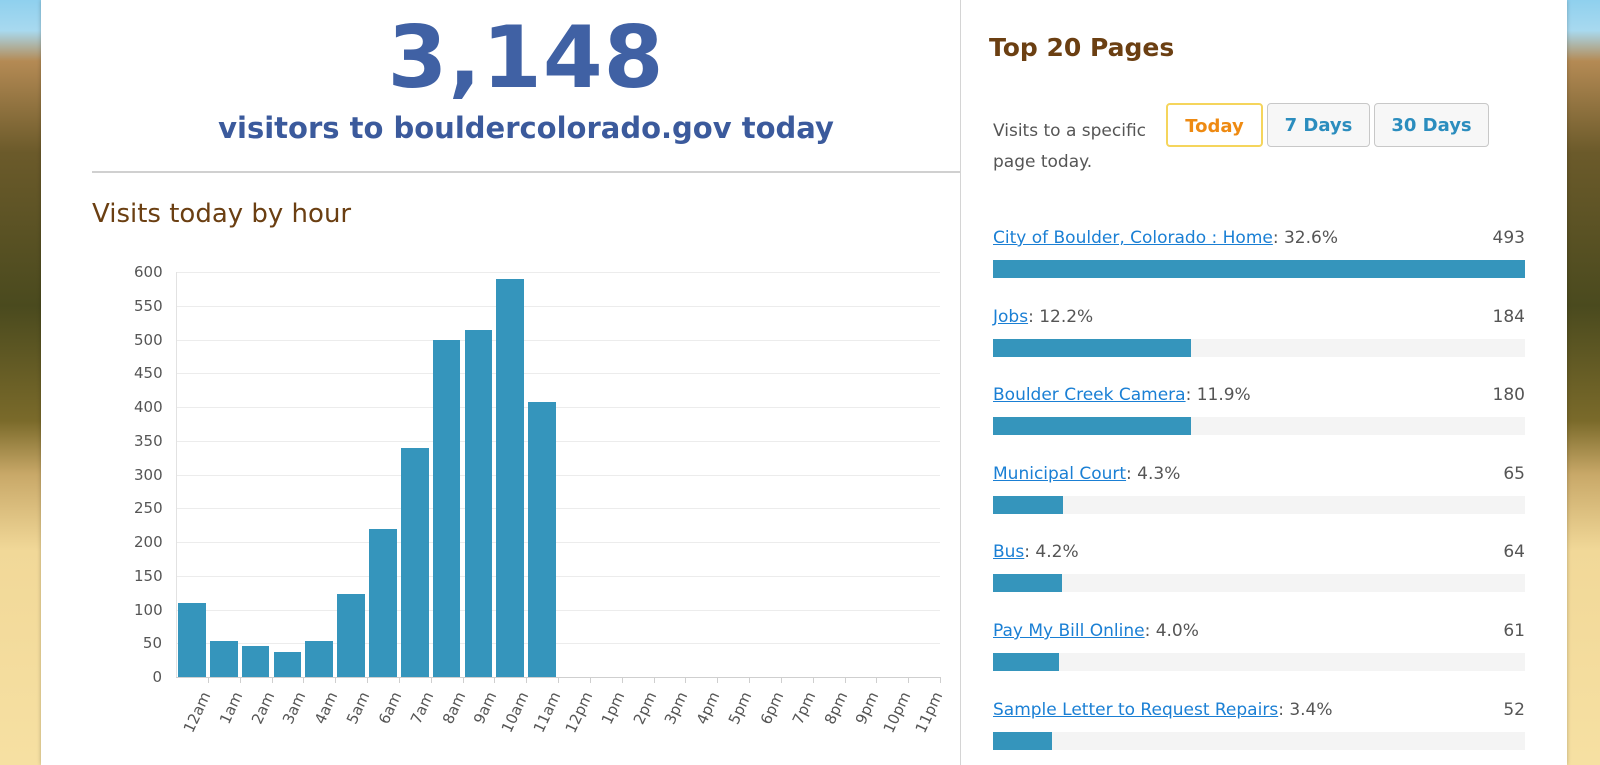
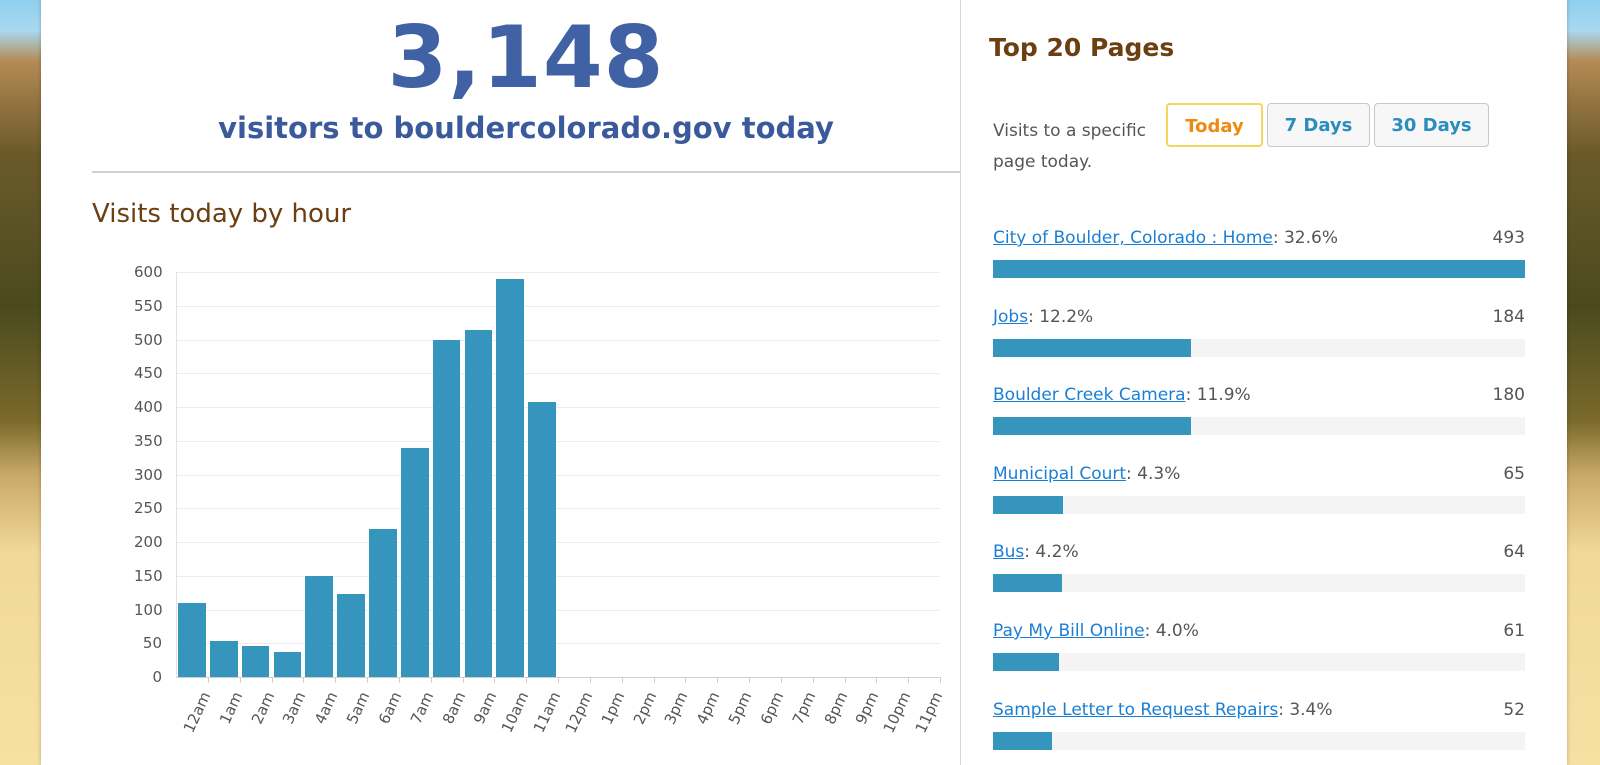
4am: 50 -> 150
